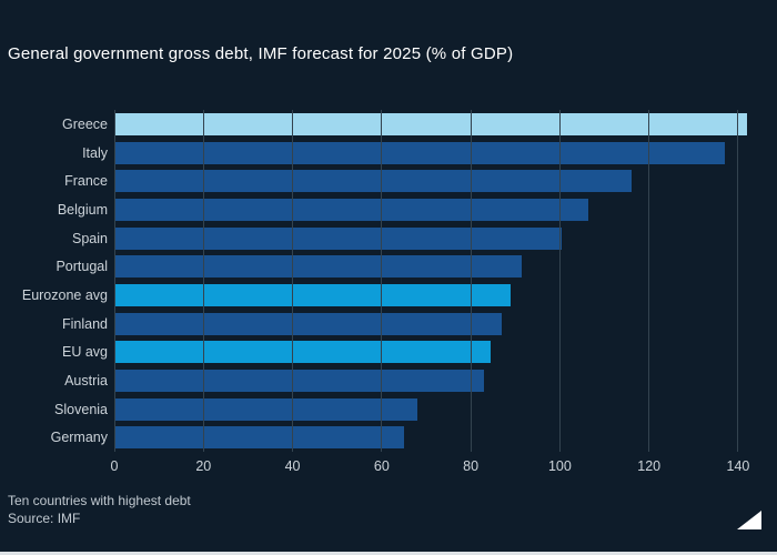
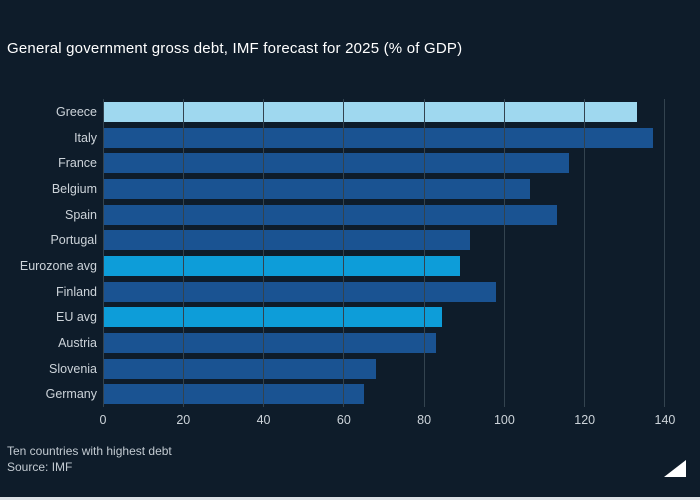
Greece: 142 -> 133
Spain: 100 -> 113
Finland: 87 -> 98
